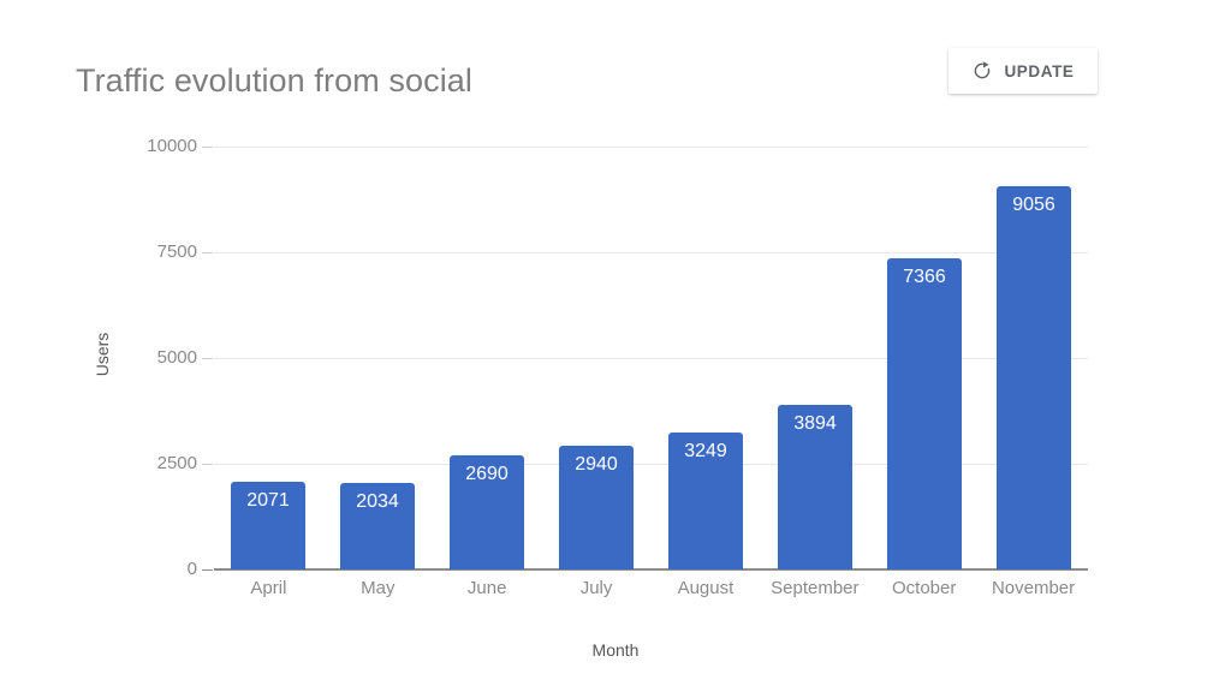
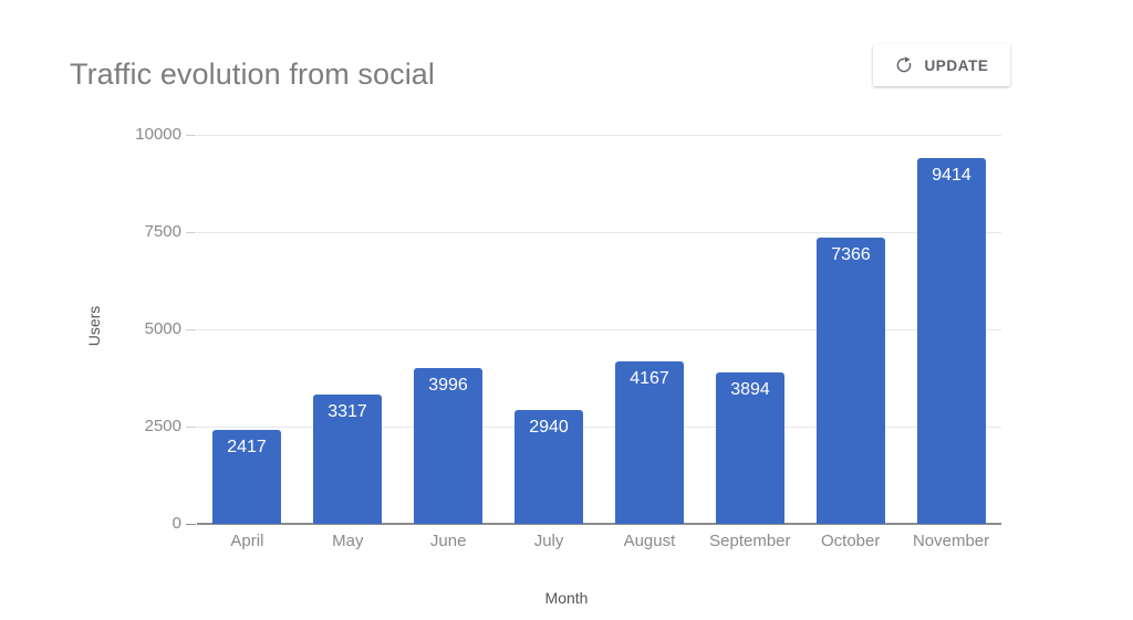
April: 2071 -> 2417
May: 2034 -> 3317
June: 2690 -> 3996
August: 3249 -> 4167
November: 9056 -> 9414
